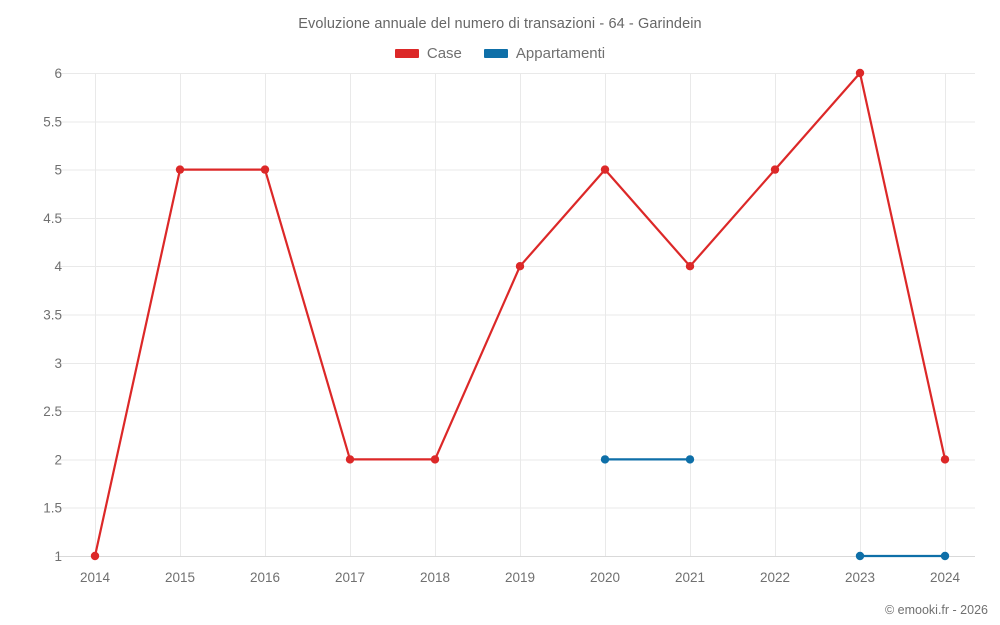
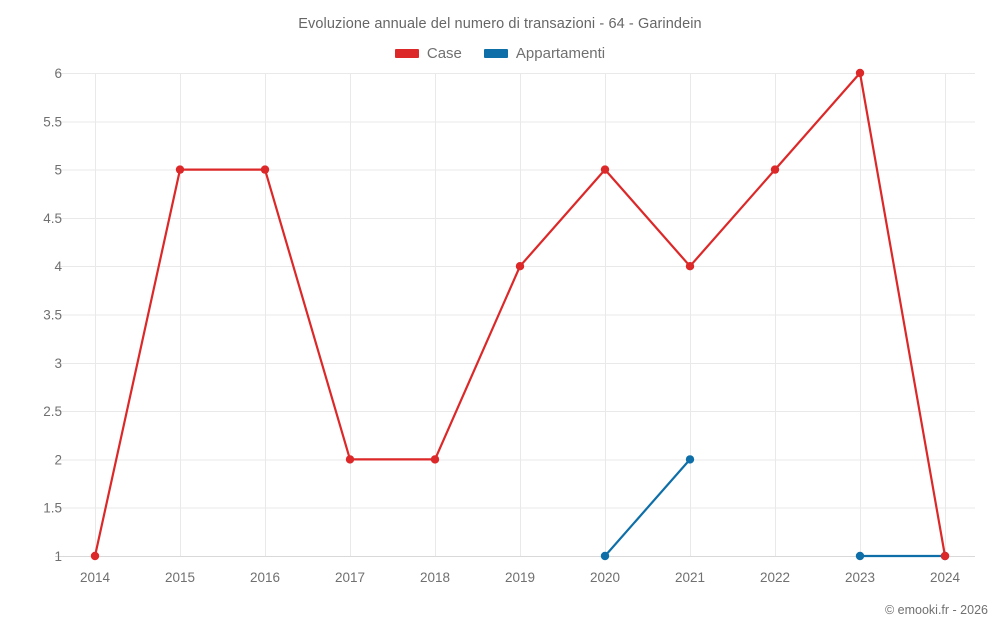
Appartamenti/2020: 2 -> 1
Case/2024: 2 -> 1
